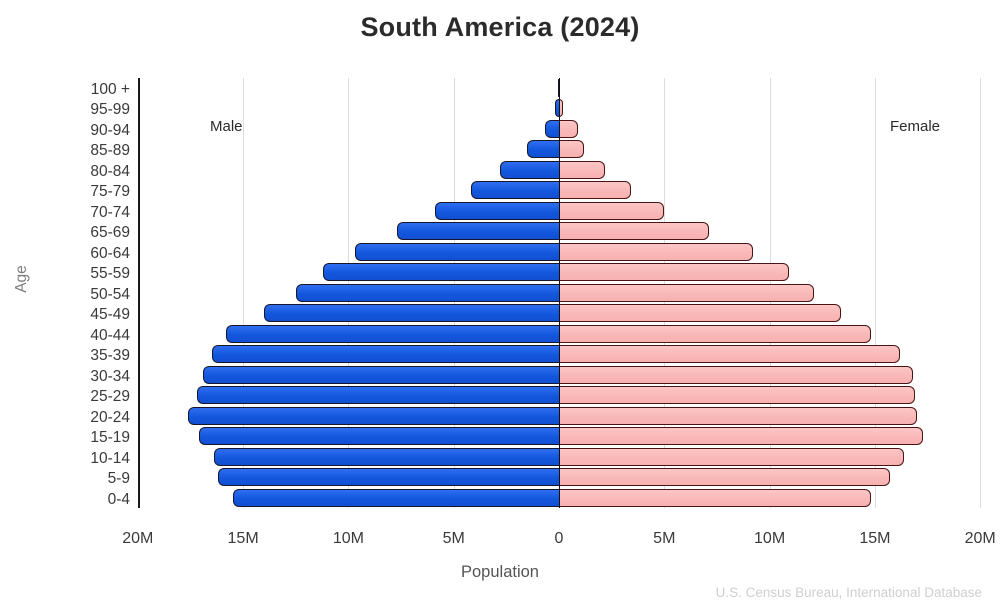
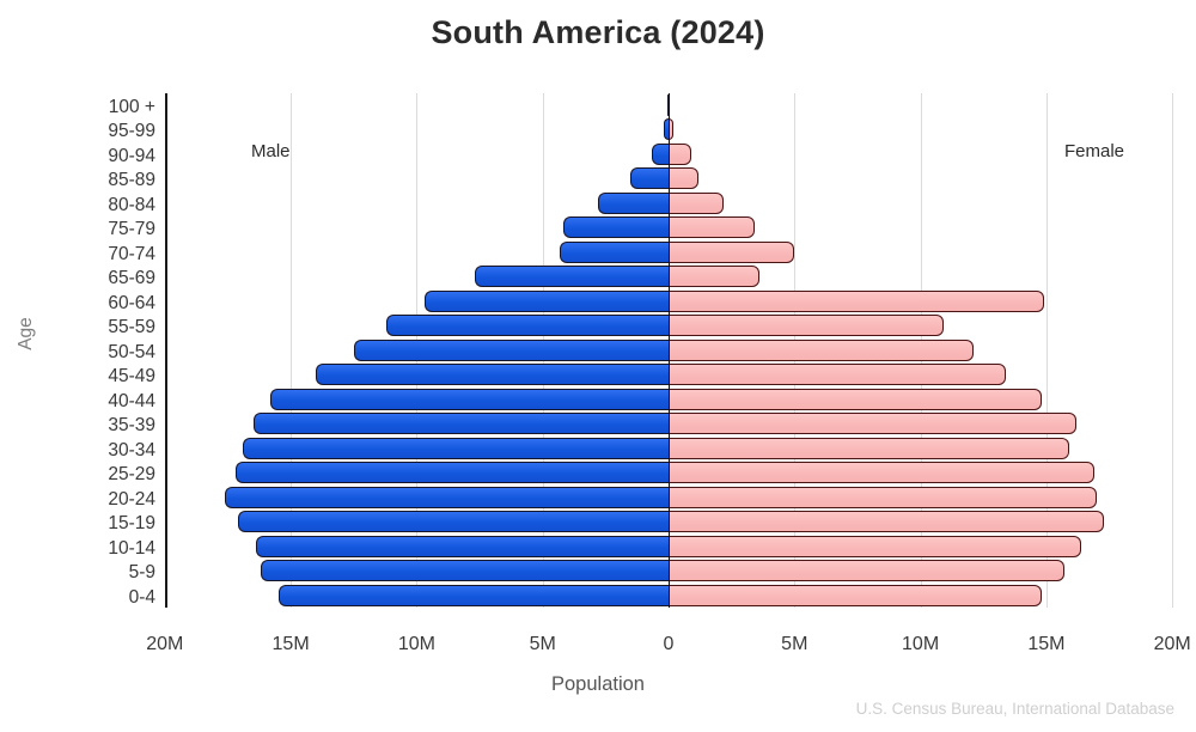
Male/70-74: 5.9M -> 4.3M
Female/65-69: 7.1M -> 3.6M
Female/60-64: 9.2M -> 14.9M
Female/30-34: 16.8M -> 15.9M
